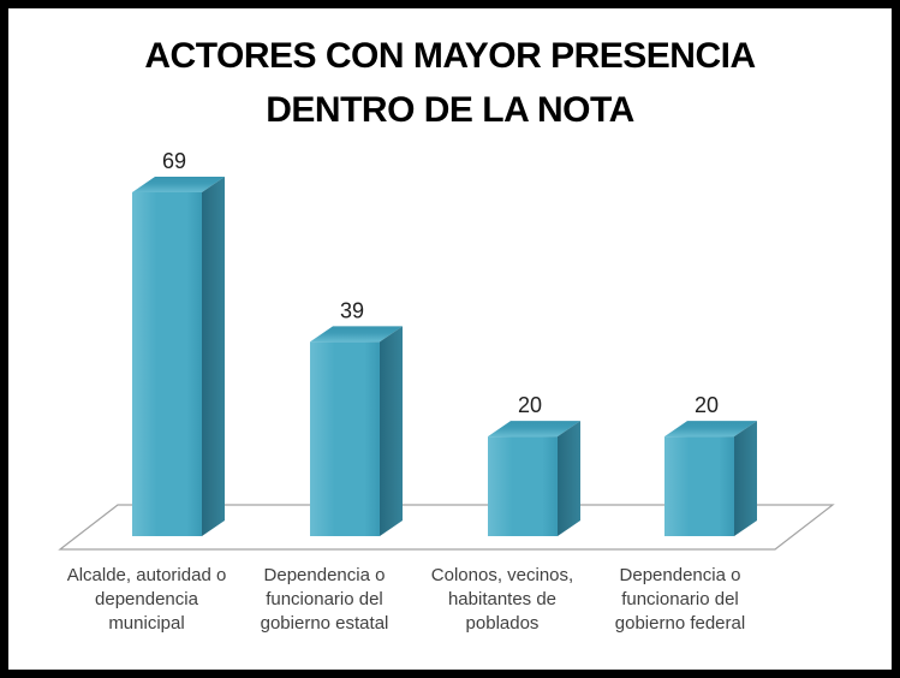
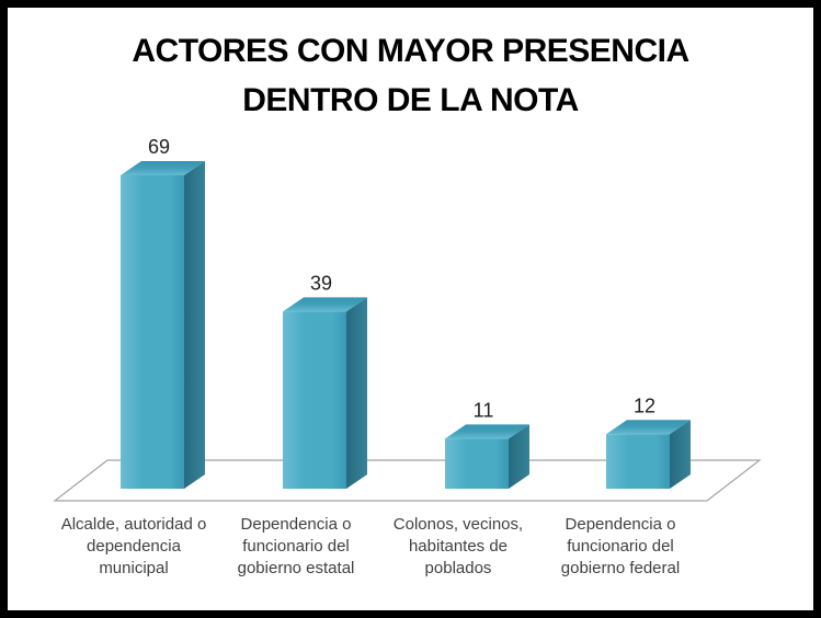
Colonos, vecinos, habitantes de poblados: 20 -> 11
Dependencia o funcionario del gobierno federal: 20 -> 12
